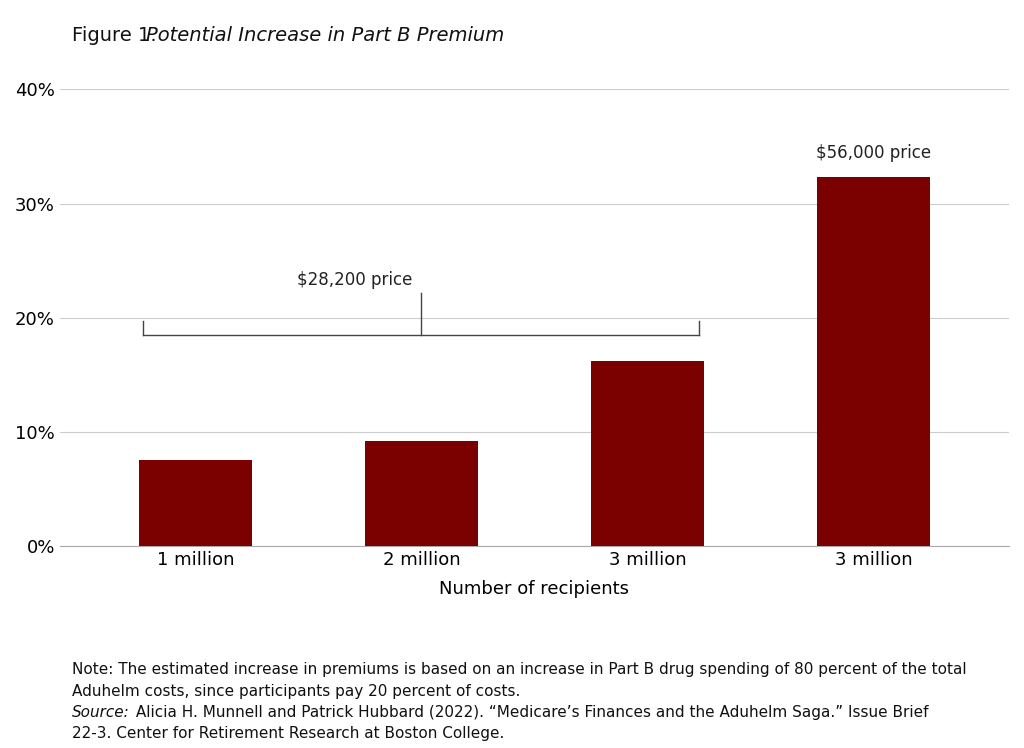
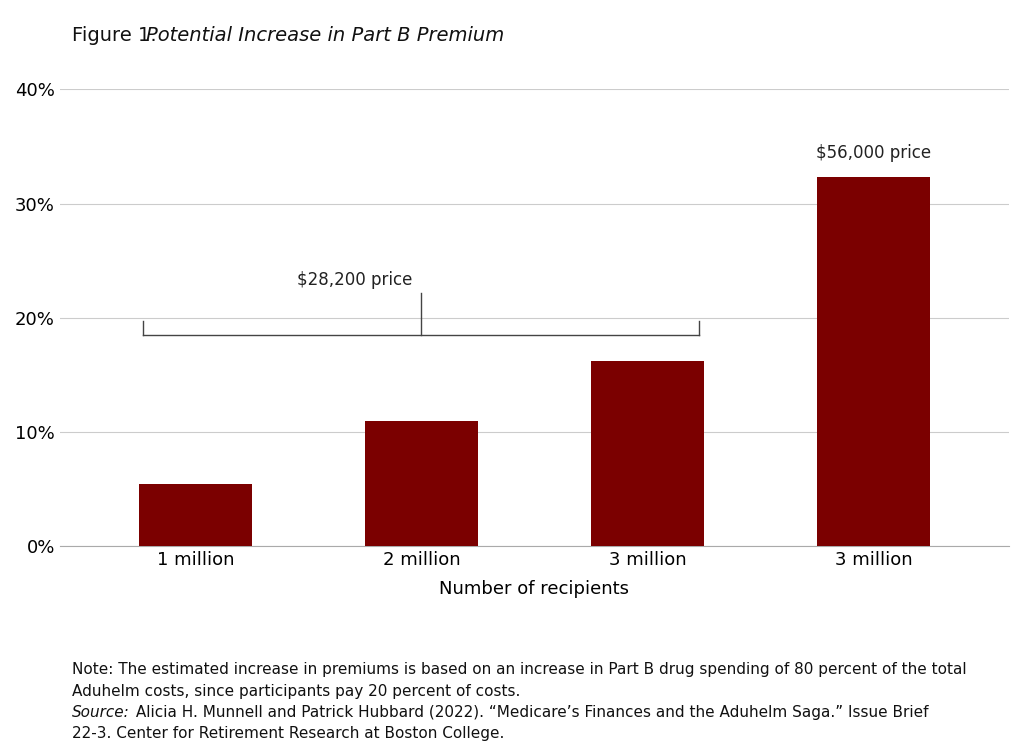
1 million: 7.6% -> 5.5%
2 million: 9.2% -> 11.0%
